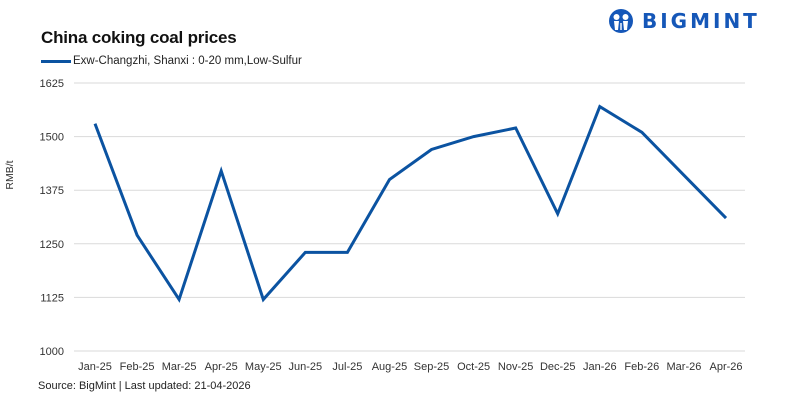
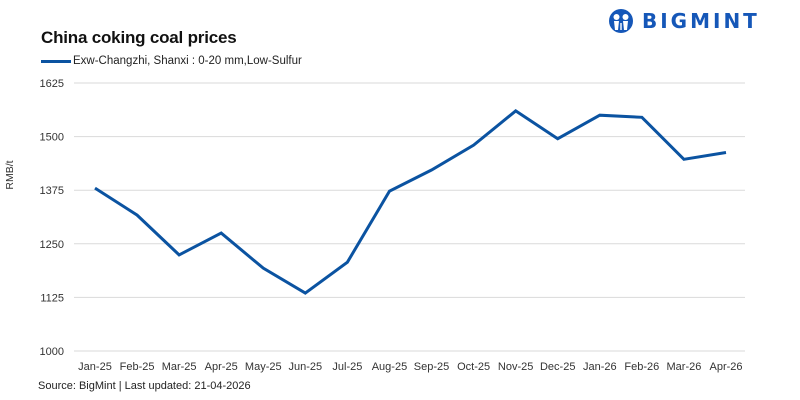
Jan-25: 1530 -> 1380
Feb-25: 1270 -> 1320
Mar-25: 1120 -> 1220
Apr-25: 1420 -> 1280
May-25: 1120 -> 1190
Jun-25: 1230 -> 1140
Jul-25: 1230 -> 1210
Aug-25: 1400 -> 1370
Sep-25: 1470 -> 1420
Oct-25: 1500 -> 1480
Nov-25: 1520 -> 1560
Dec-25: 1320 -> 1500
Jan-26: 1570 -> 1550
Feb-26: 1510 -> 1540
Mar-26: 1410 -> 1450
Apr-26: 1310 -> 1460
